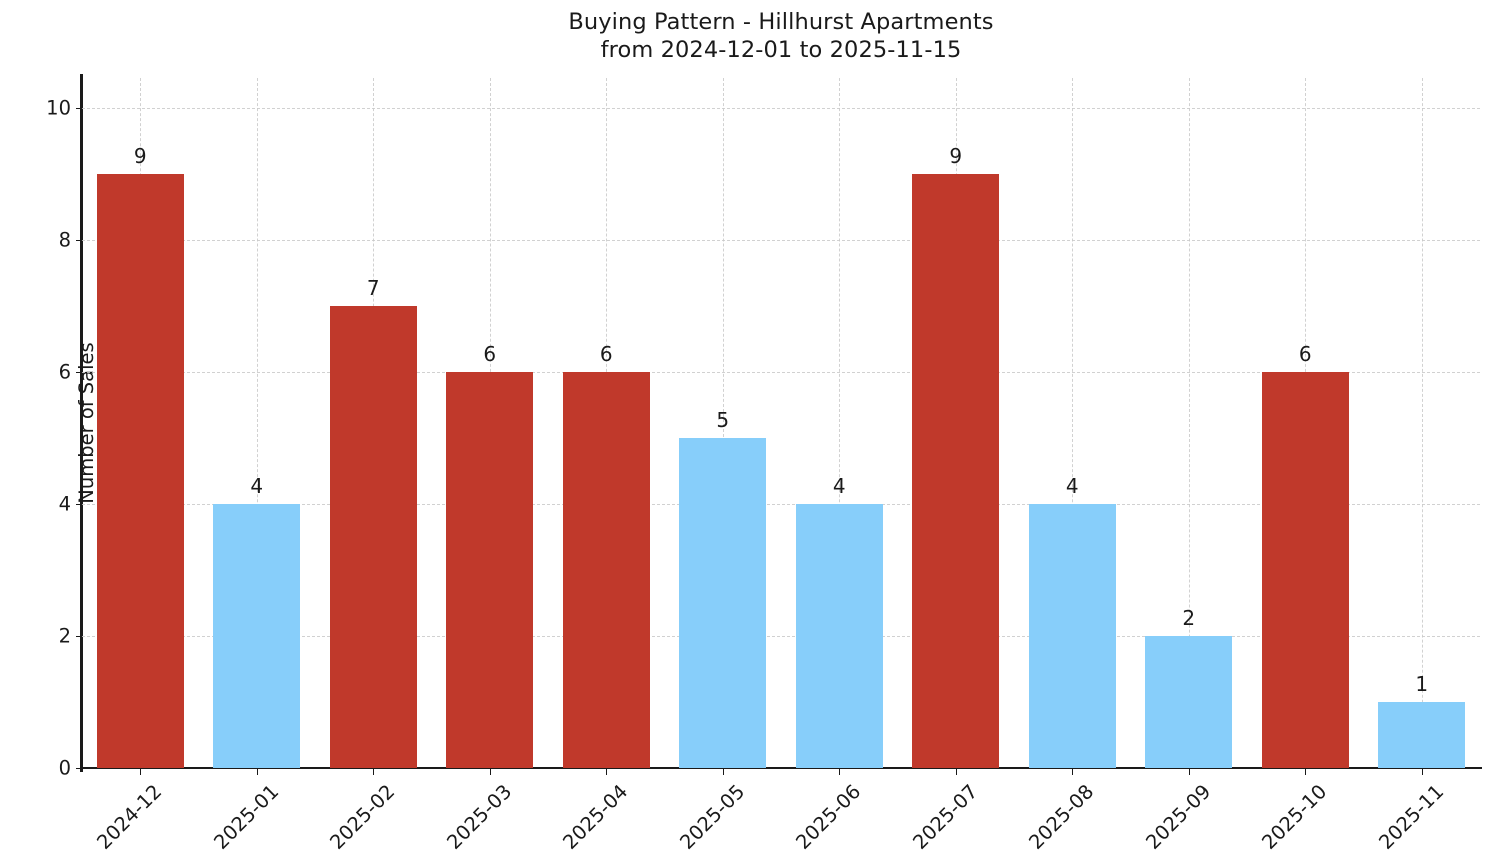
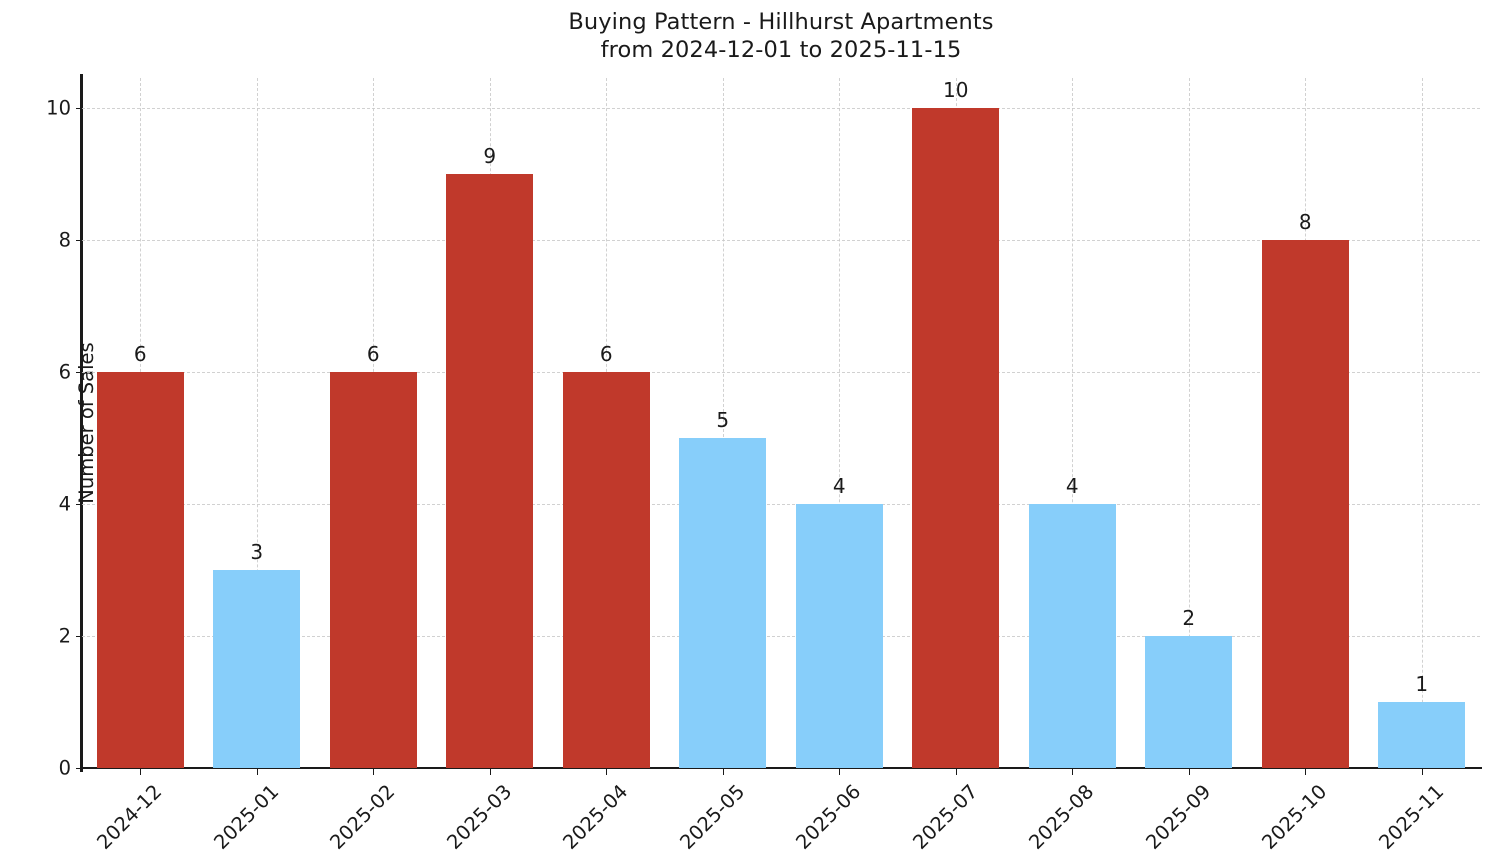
2024-12: 9 -> 6
2025-01: 4 -> 3
2025-02: 7 -> 6
2025-03: 6 -> 9
2025-07: 9 -> 10
2025-10: 6 -> 8
